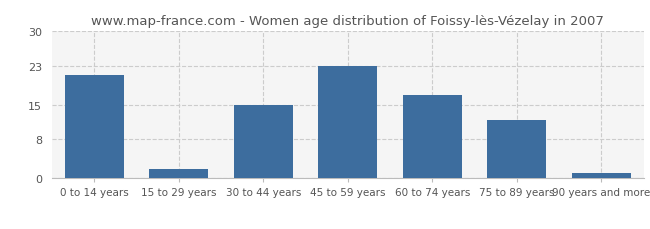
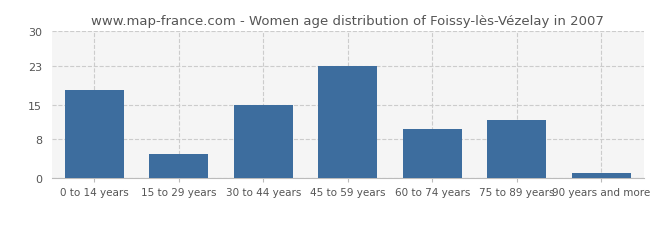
0 to 14 years: 21 -> 18
15 to 29 years: 2 -> 5
60 to 74 years: 17 -> 10
